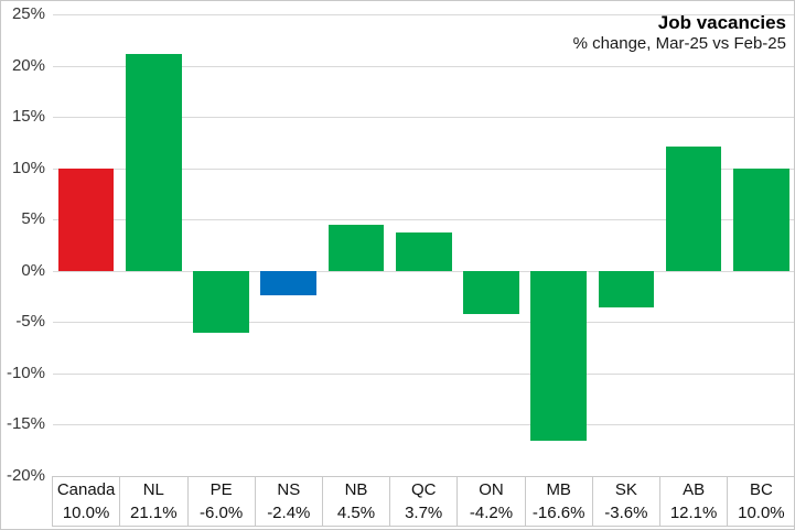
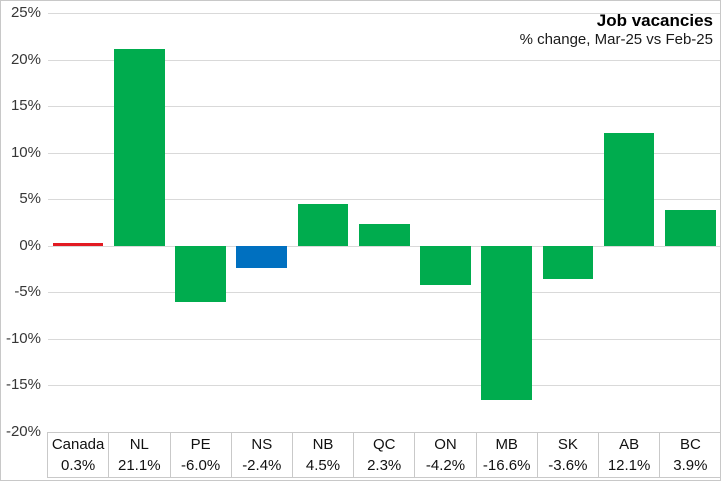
Canada: 10.0% -> 0.3%
QC: 3.7% -> 2.3%
BC: 10.0% -> 3.9%
